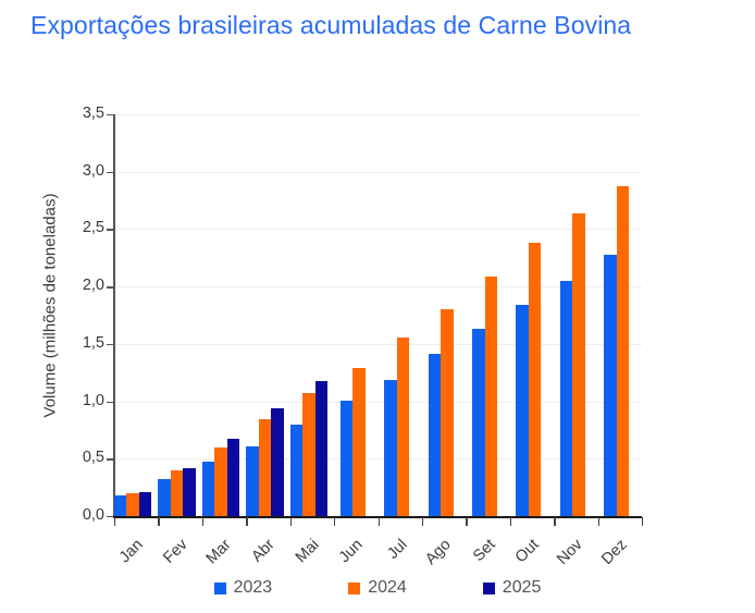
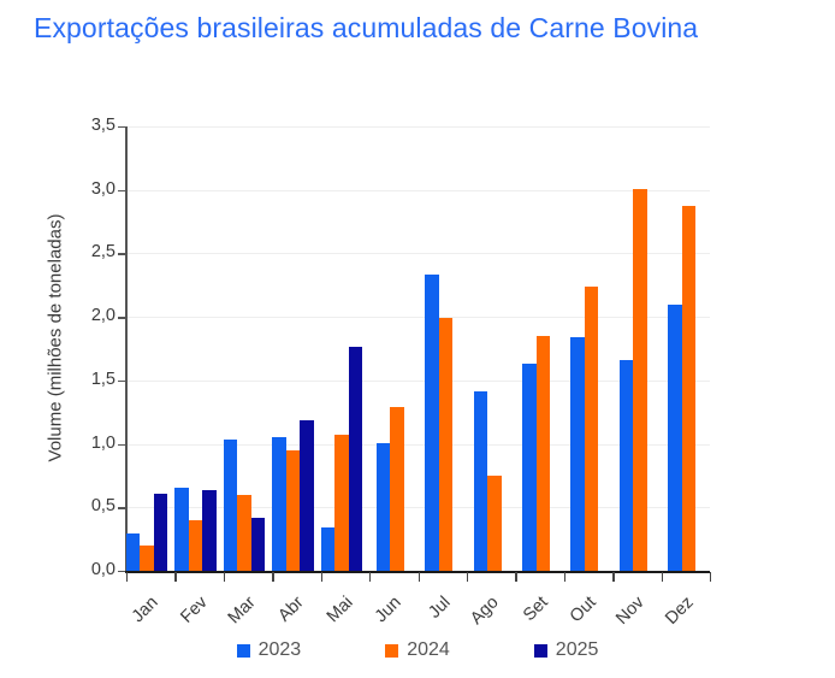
2023/Jan: 0,18 -> 0,29
2025/Jan: 0,21 -> 0,61
2023/Fev: 0,32 -> 0,65
2025/Fev: 0,42 -> 0,64
2023/Mar: 0,47 -> 1,03
2025/Mar: 0,67 -> 0,42
2023/Abr: 0,61 -> 1,05
2024/Abr: 0,84 -> 0,95
2025/Abr: 0,94 -> 1,19
2023/Mai: 0,80 -> 0,34
2025/Mai: 1,18 -> 1,76
2023/Jul: 1,19 -> 2,33
2024/Jul: 1,56 -> 1,99
2024/Ago: 1,80 -> 0,75
2024/Set: 2,09 -> 1,85
2024/Out: 2,38 -> 2,24
2023/Nov: 2,05 -> 1,66
2024/Nov: 2,64 -> 3,01
2023/Dez: 2,28 -> 2,10
